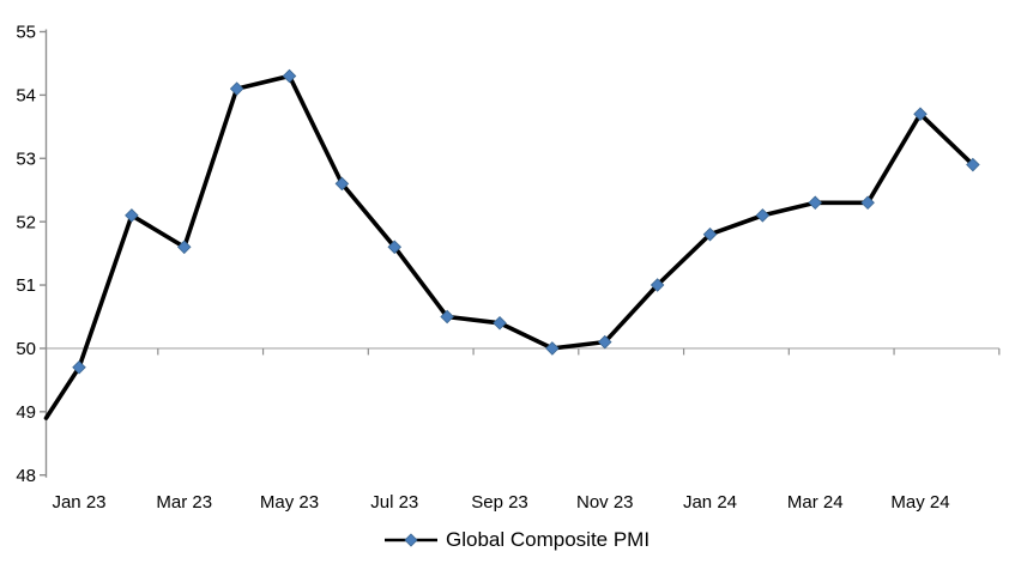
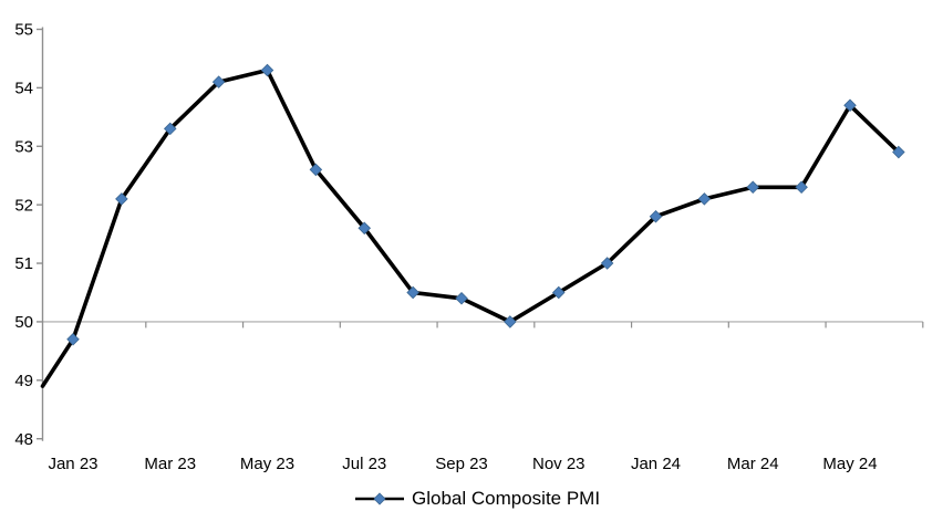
Mar 23: 51.6 -> 53.3
Nov 23: 50.1 -> 50.5
